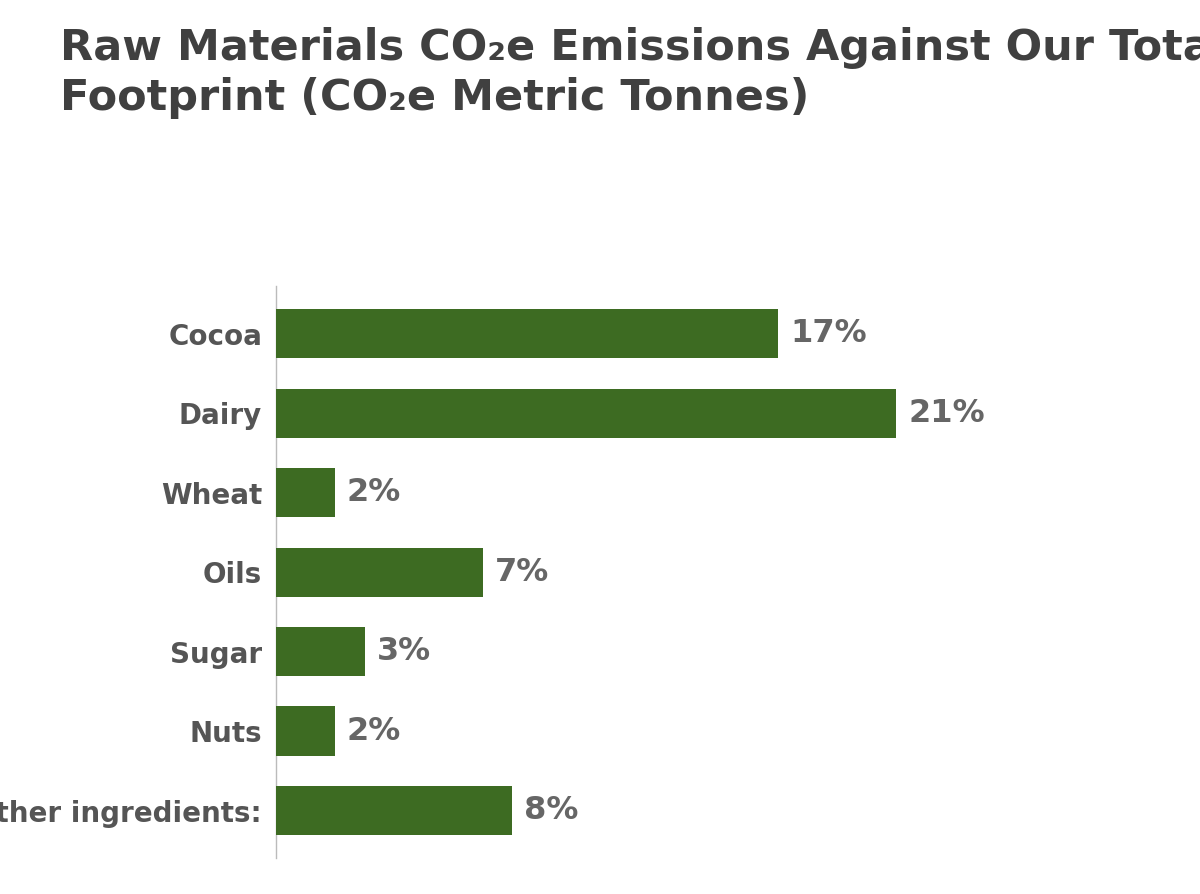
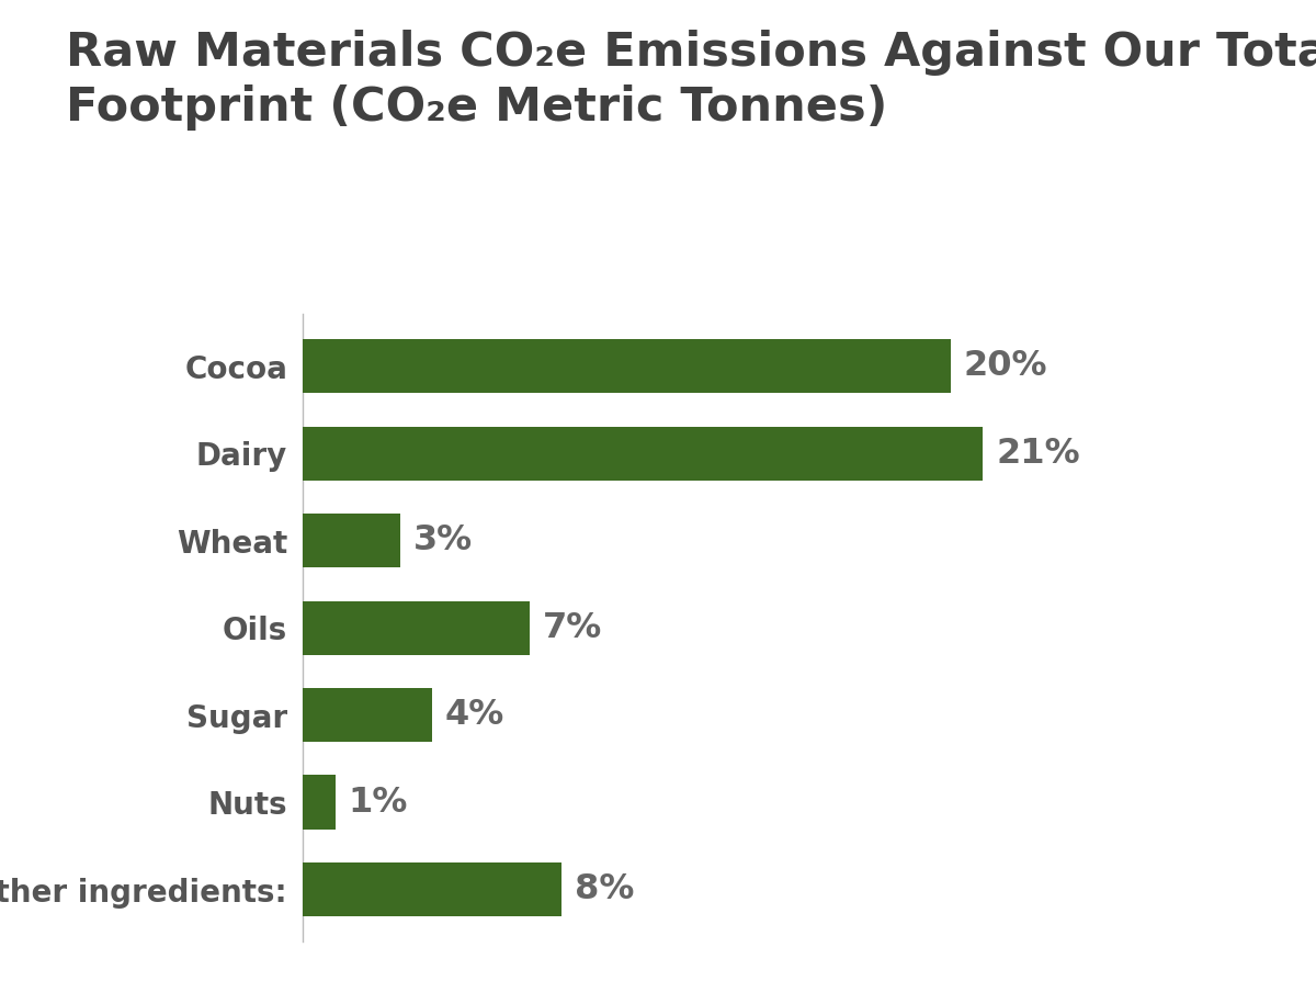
Cocoa: 17% -> 20%
Wheat: 2% -> 3%
Sugar: 3% -> 4%
Nuts: 2% -> 1%
